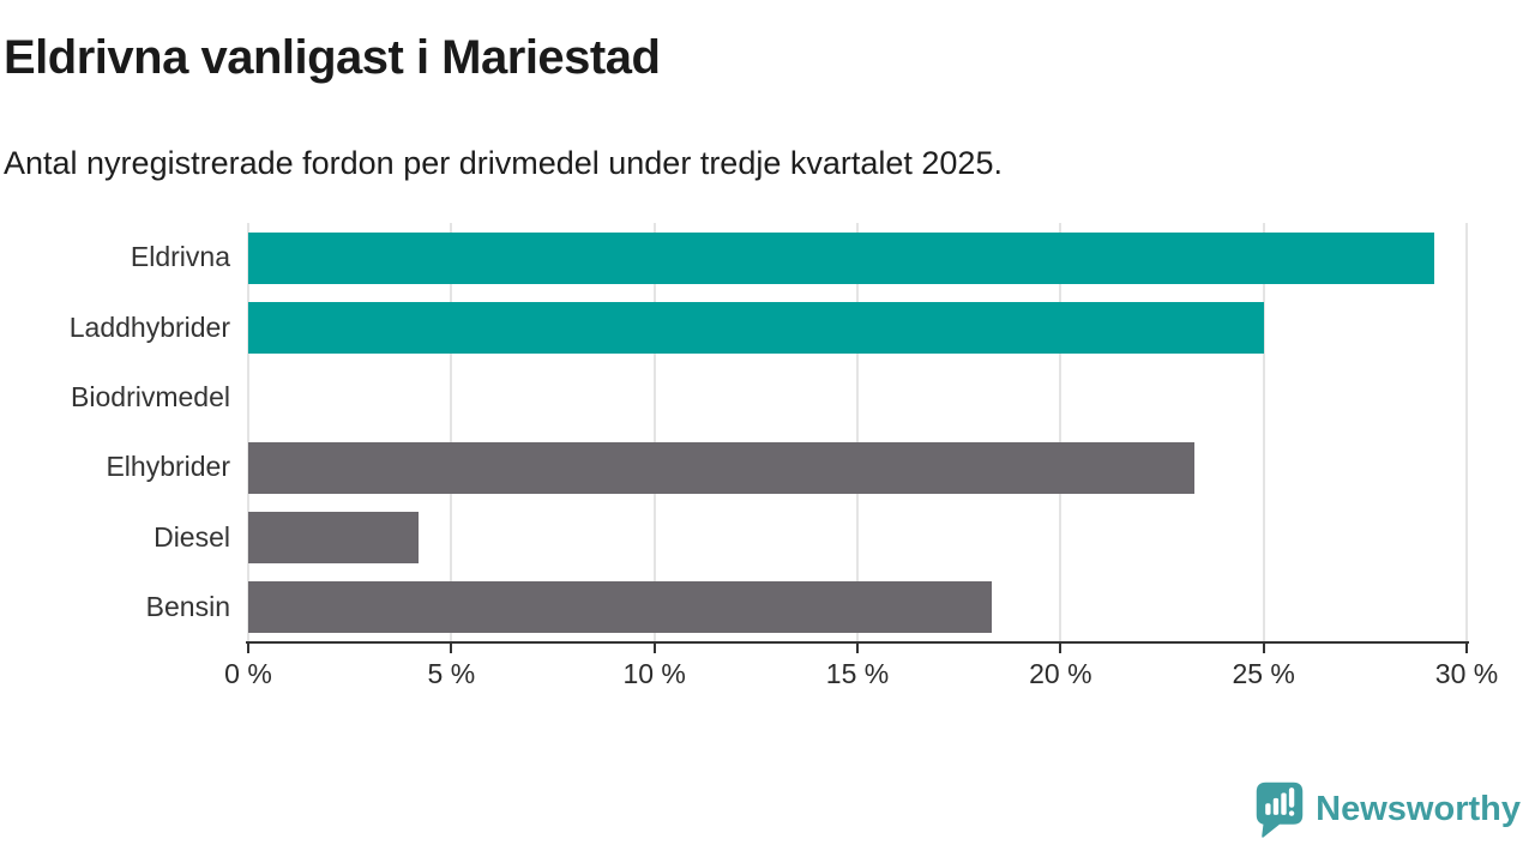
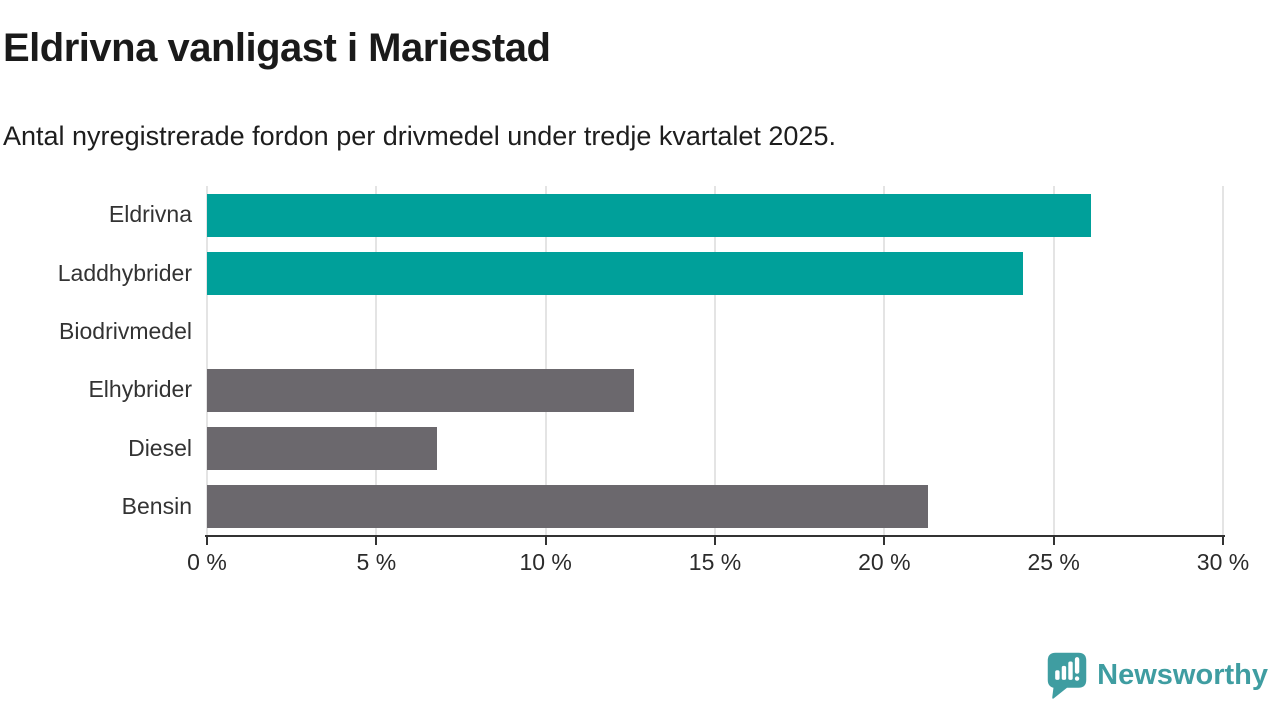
Eldrivna: 29.2% -> 26.1%
Laddhybrider: 25.0% -> 24.1%
Elhybrider: 23.3% -> 12.6%
Diesel: 4.2% -> 6.8%
Bensin: 18.3% -> 21.3%
